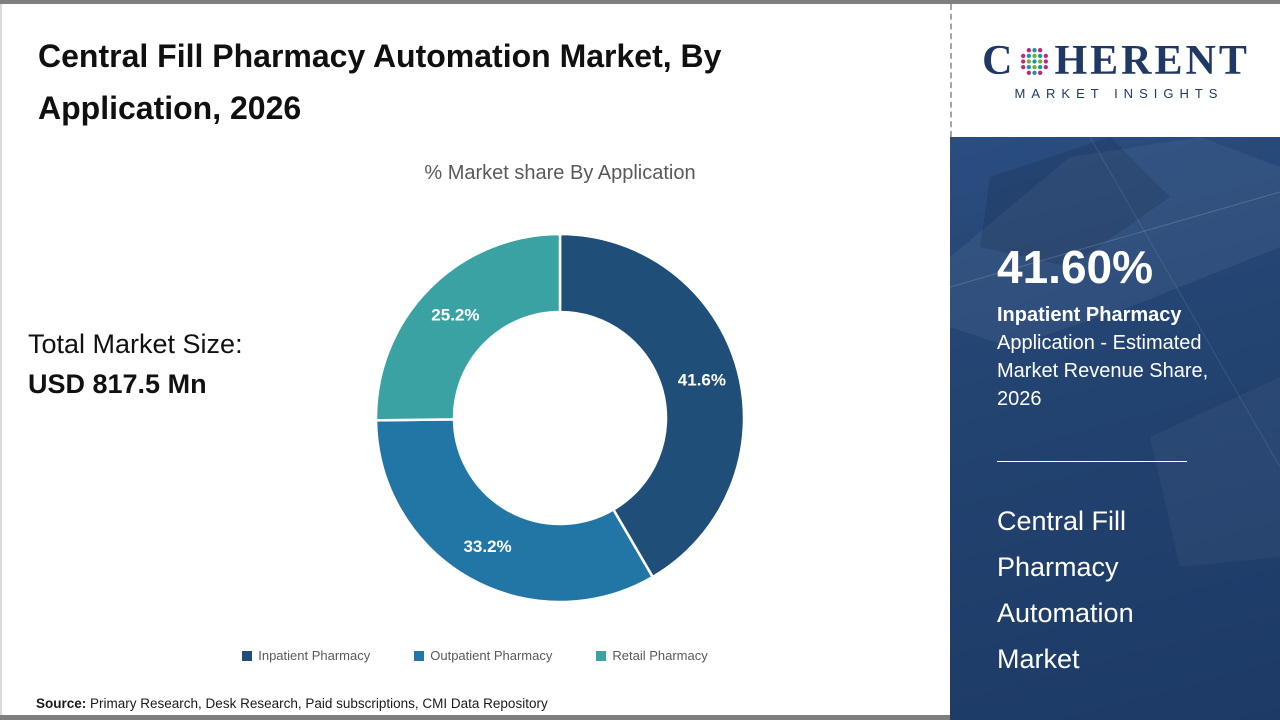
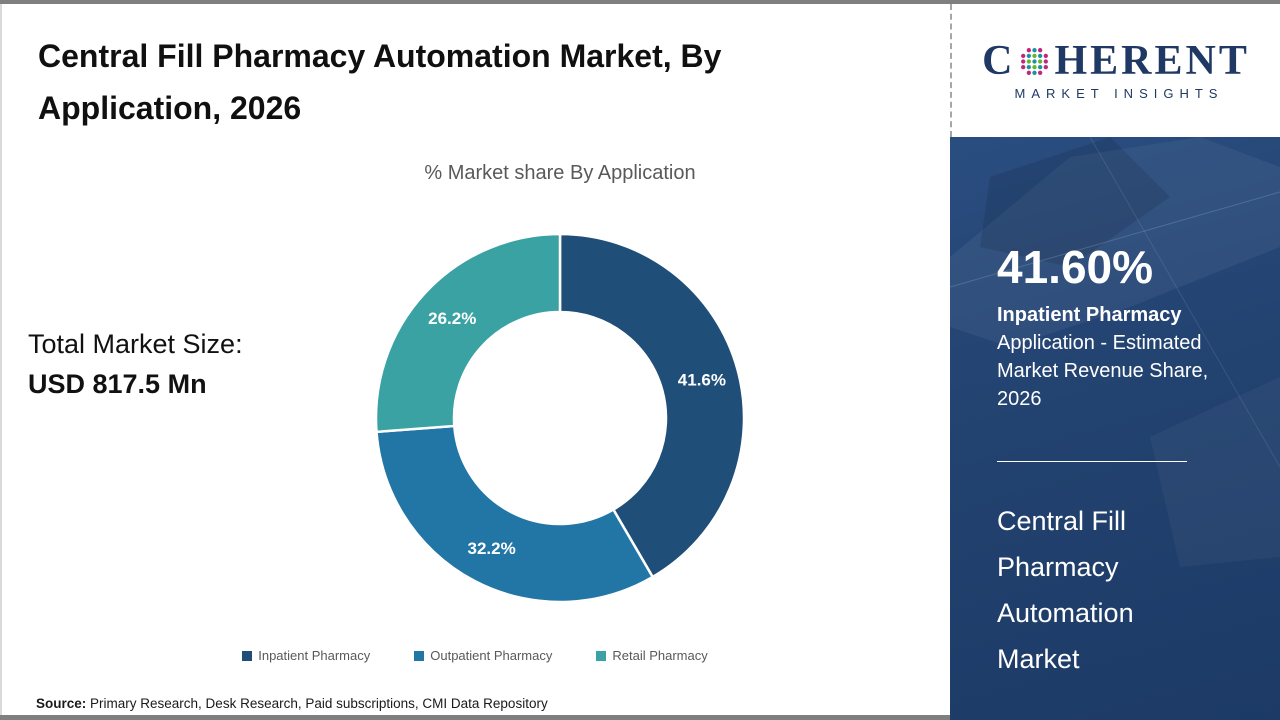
Outpatient Pharmacy: 33.2% -> 32.2%
Retail Pharmacy: 25.2% -> 26.2%
